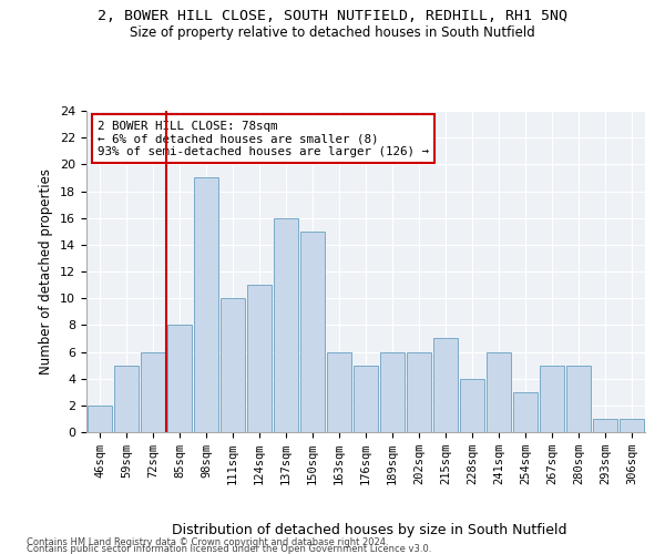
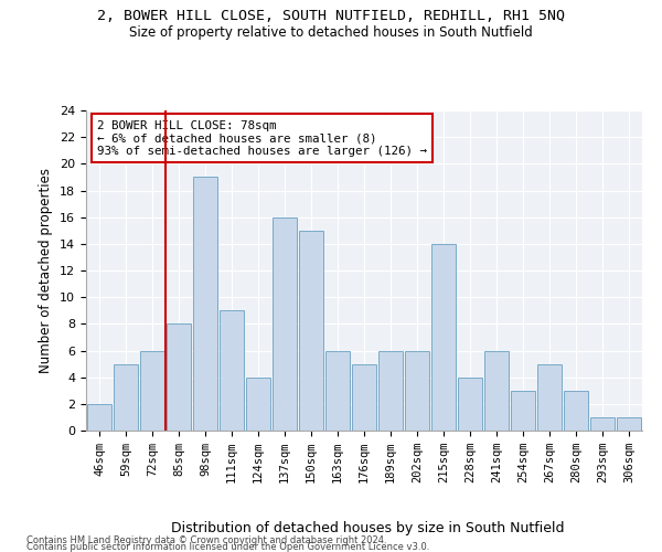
111sqm: 10 -> 9
124sqm: 11 -> 4
215sqm: 7 -> 14
280sqm: 5 -> 3
